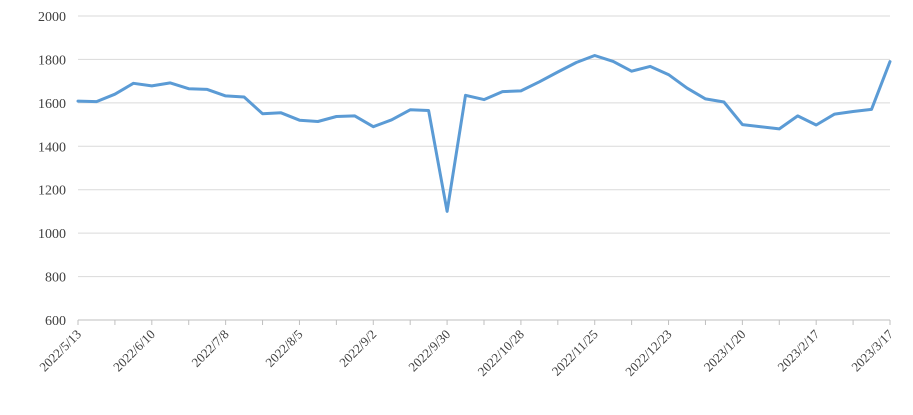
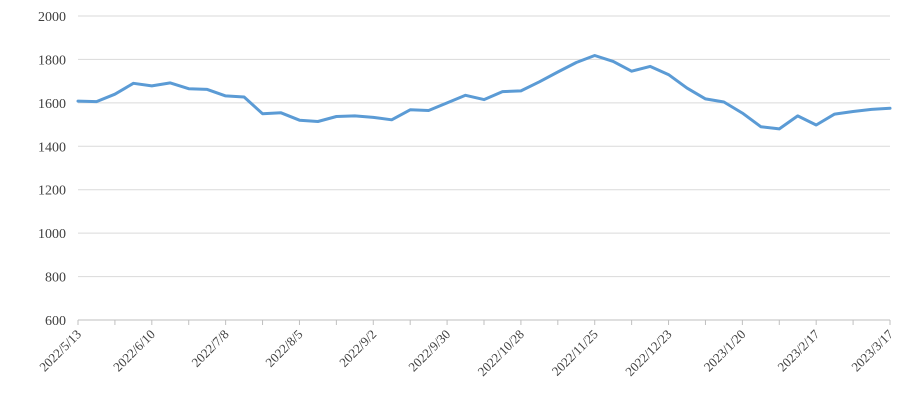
2022/9/2: 1490 -> 1530
2022/9/30: 1100 -> 1600
2023/1/20: 1500 -> 1550
2023/3/17: 1790 -> 1580
